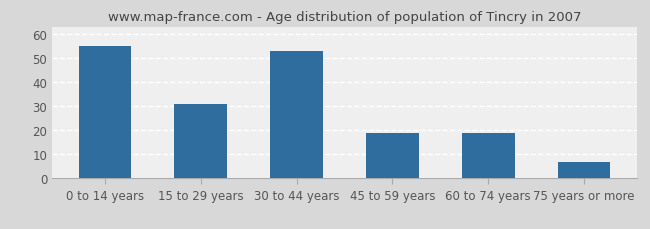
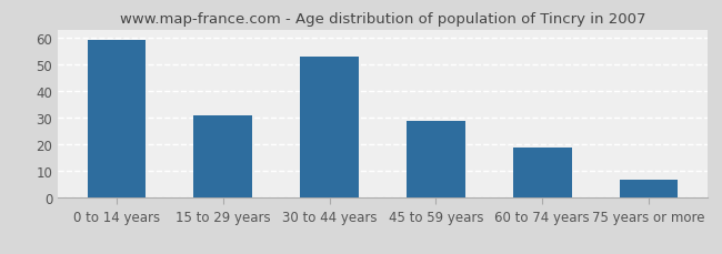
0 to 14 years: 55 -> 59
45 to 59 years: 19 -> 29
